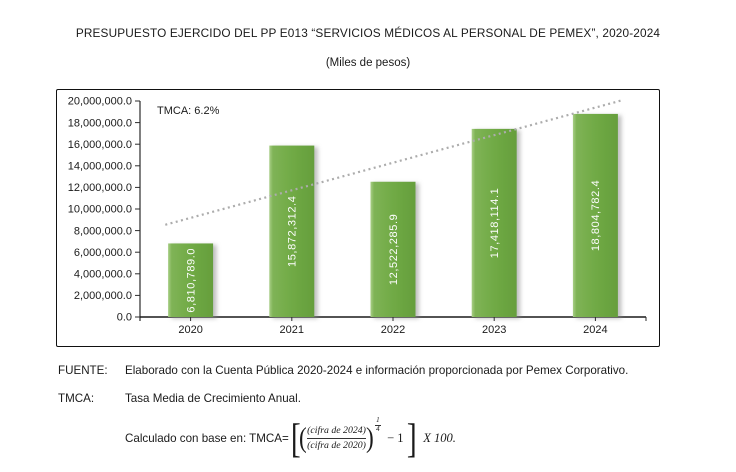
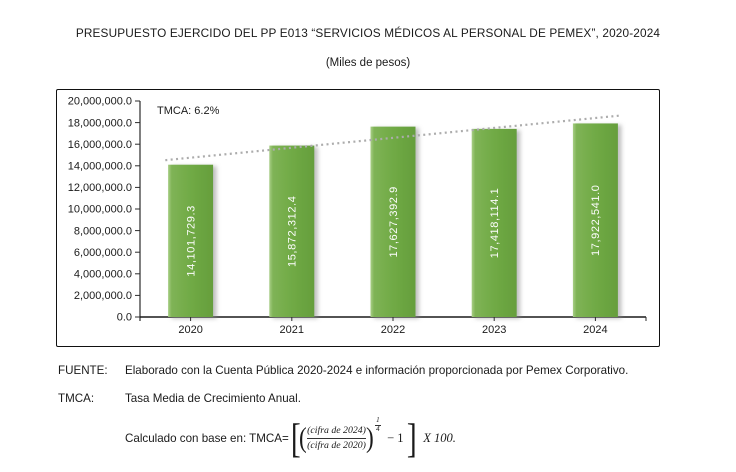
2020: 6,810,789.0 -> 14,101,729.3
2022: 12,522,285.9 -> 17,627,392.9
2024: 18,804,782.4 -> 17,922,541.0
